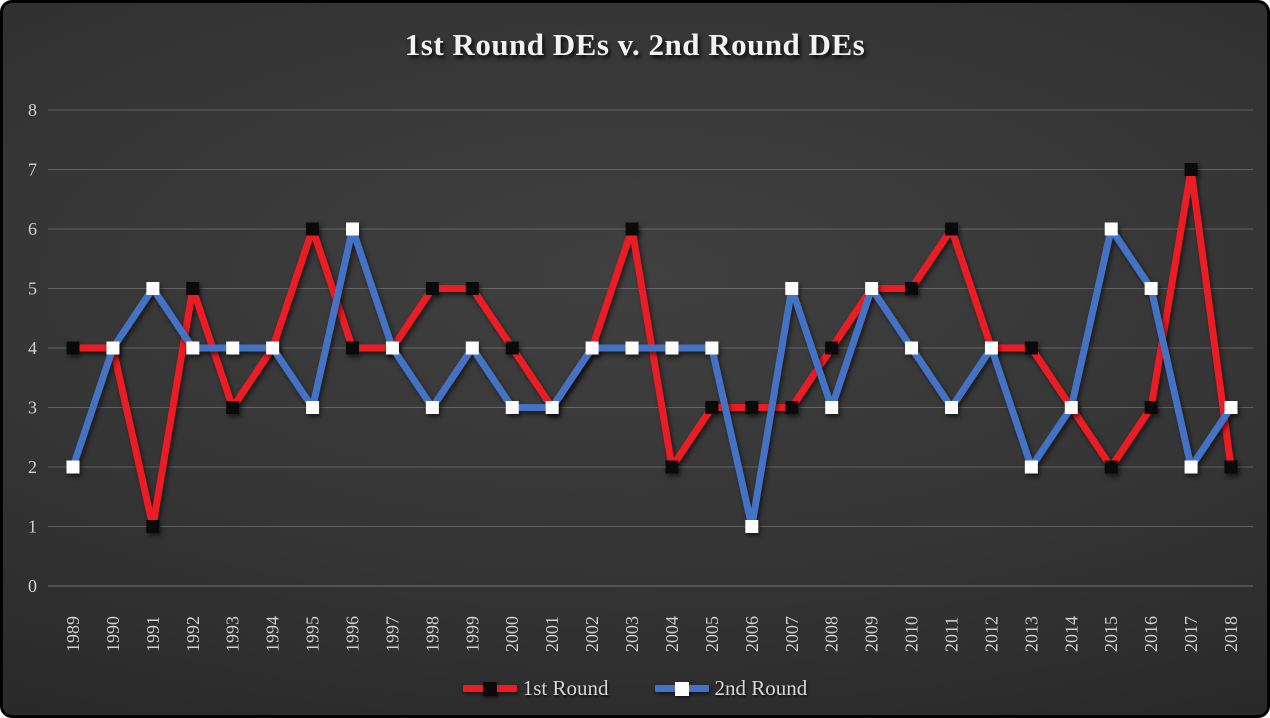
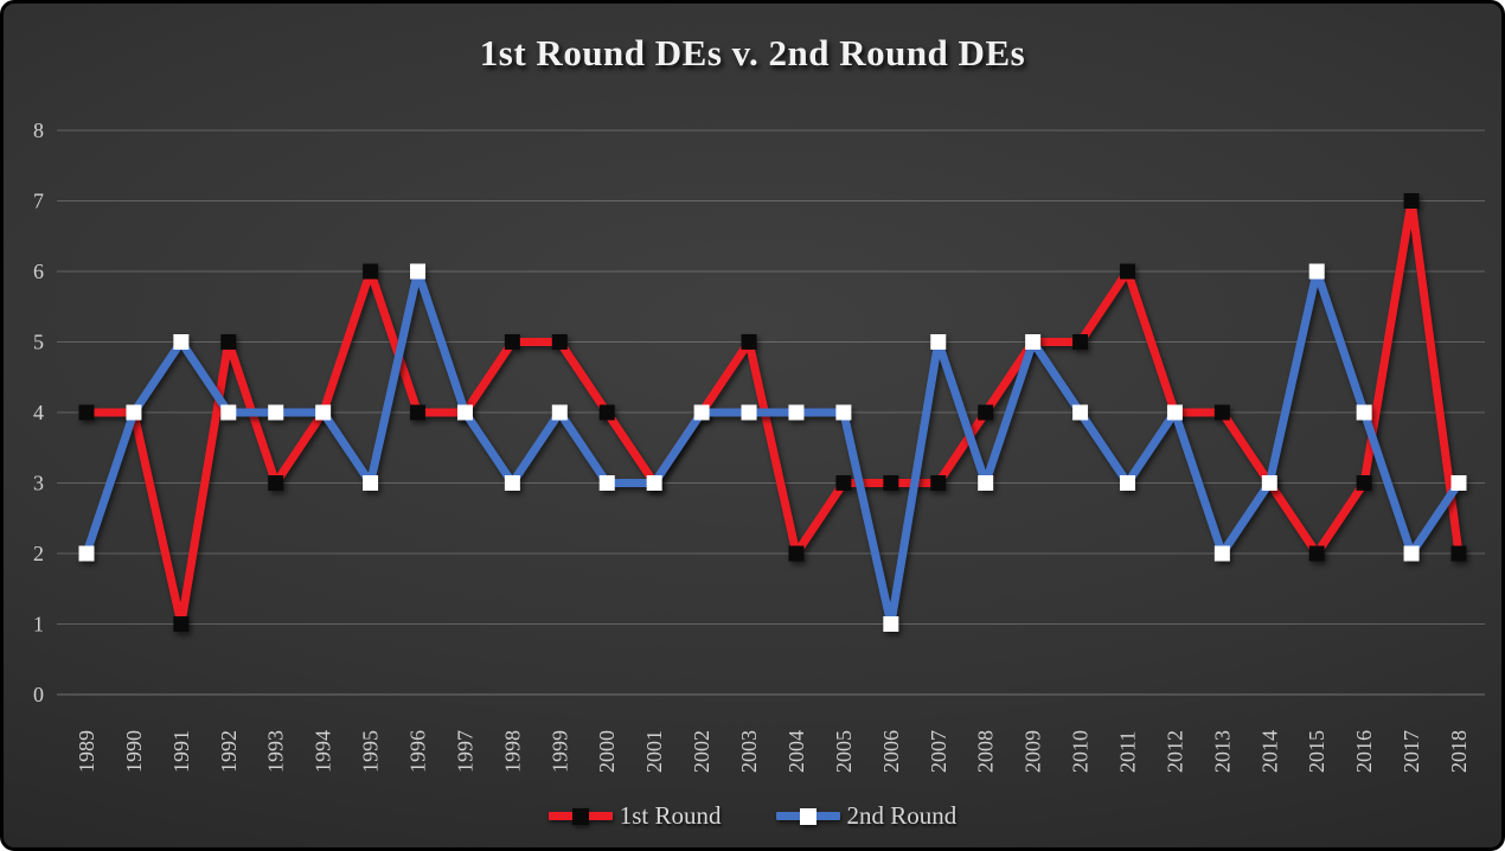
1st Round/2003: 6 -> 5
2nd Round/2016: 5 -> 4
